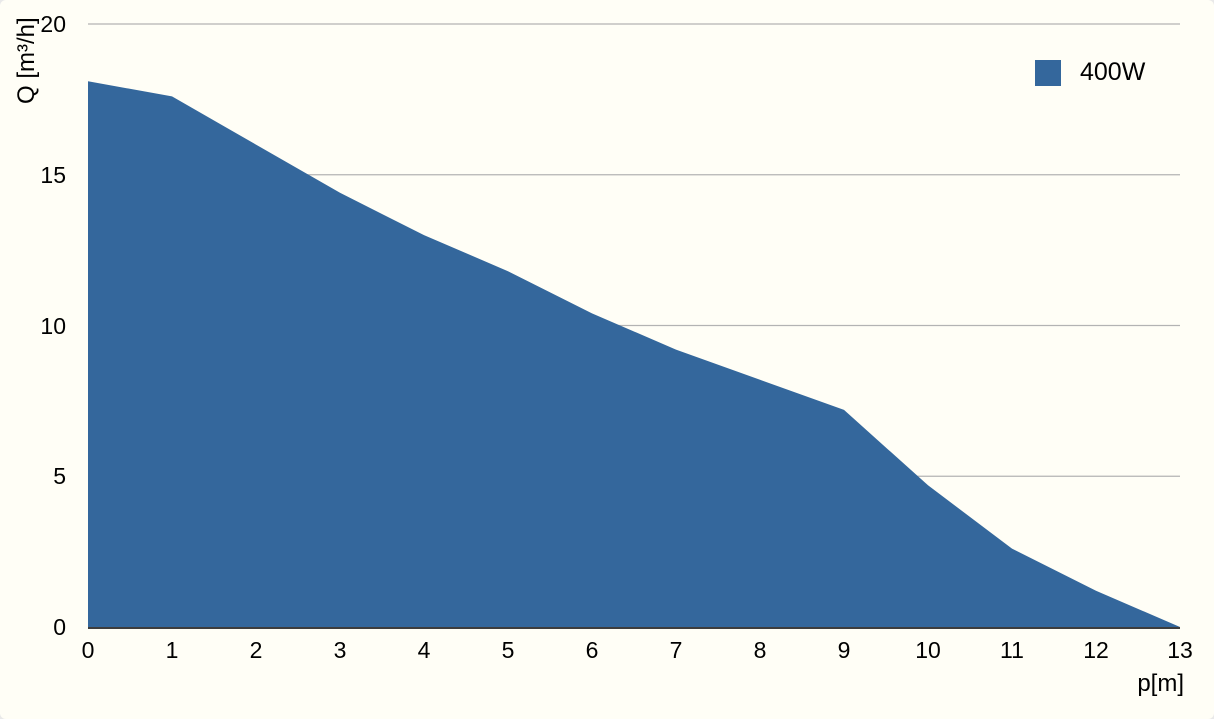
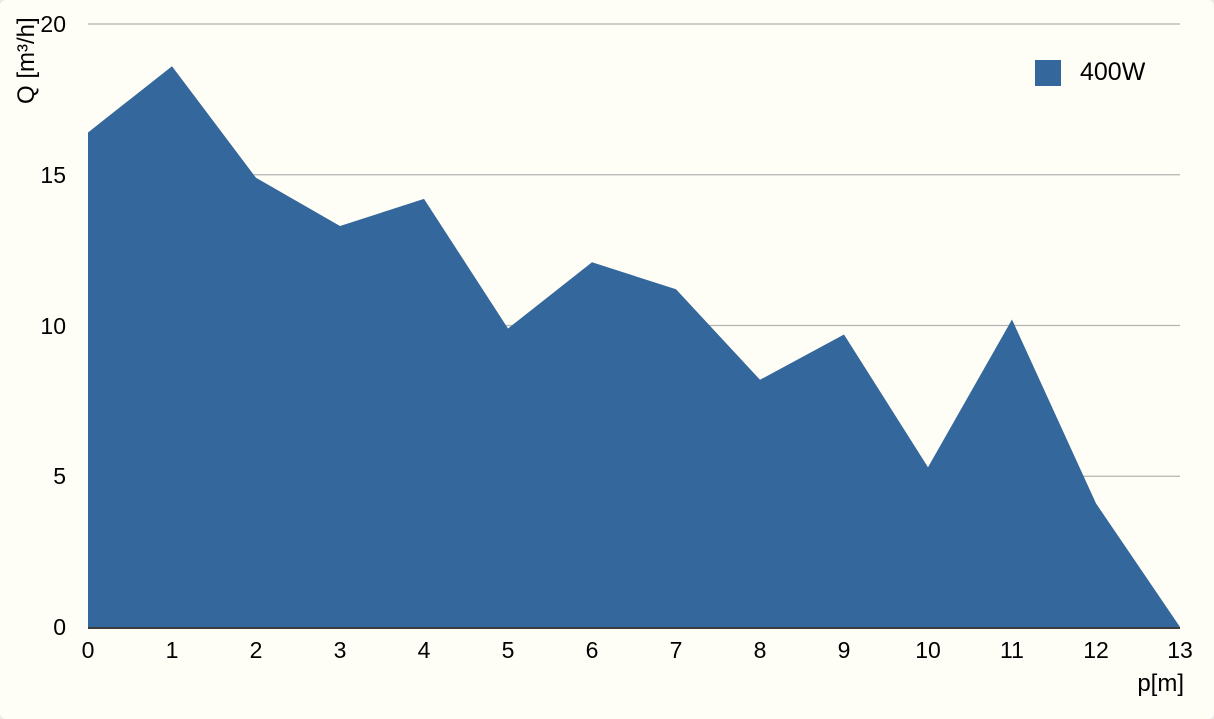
0: 18.1 -> 16.4
1: 17.6 -> 18.6
2: 16.0 -> 14.9
3: 14.4 -> 13.3
4: 13.0 -> 14.2
5: 11.8 -> 9.9
6: 10.4 -> 12.1
7: 9.2 -> 11.2
9: 7.2 -> 9.7
10: 4.7 -> 5.3
11: 2.6 -> 10.2
12: 1.2 -> 4.1
